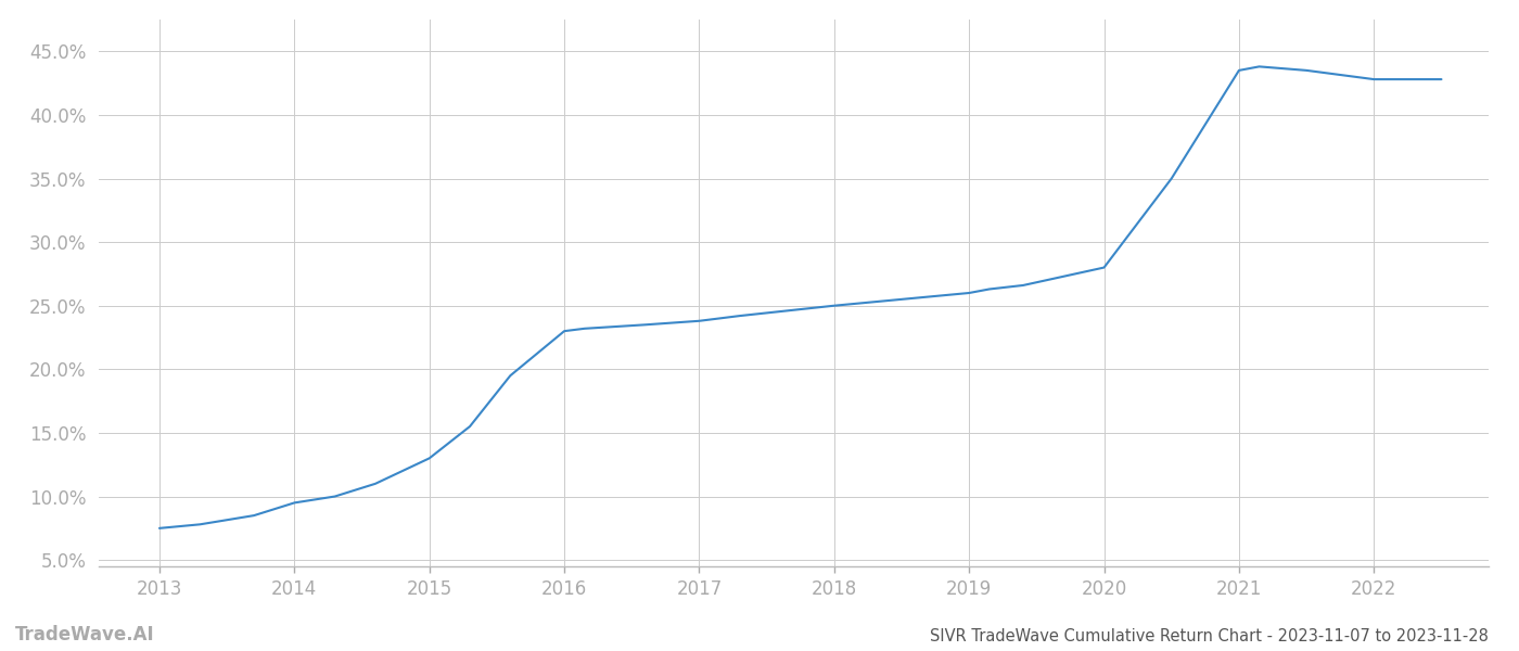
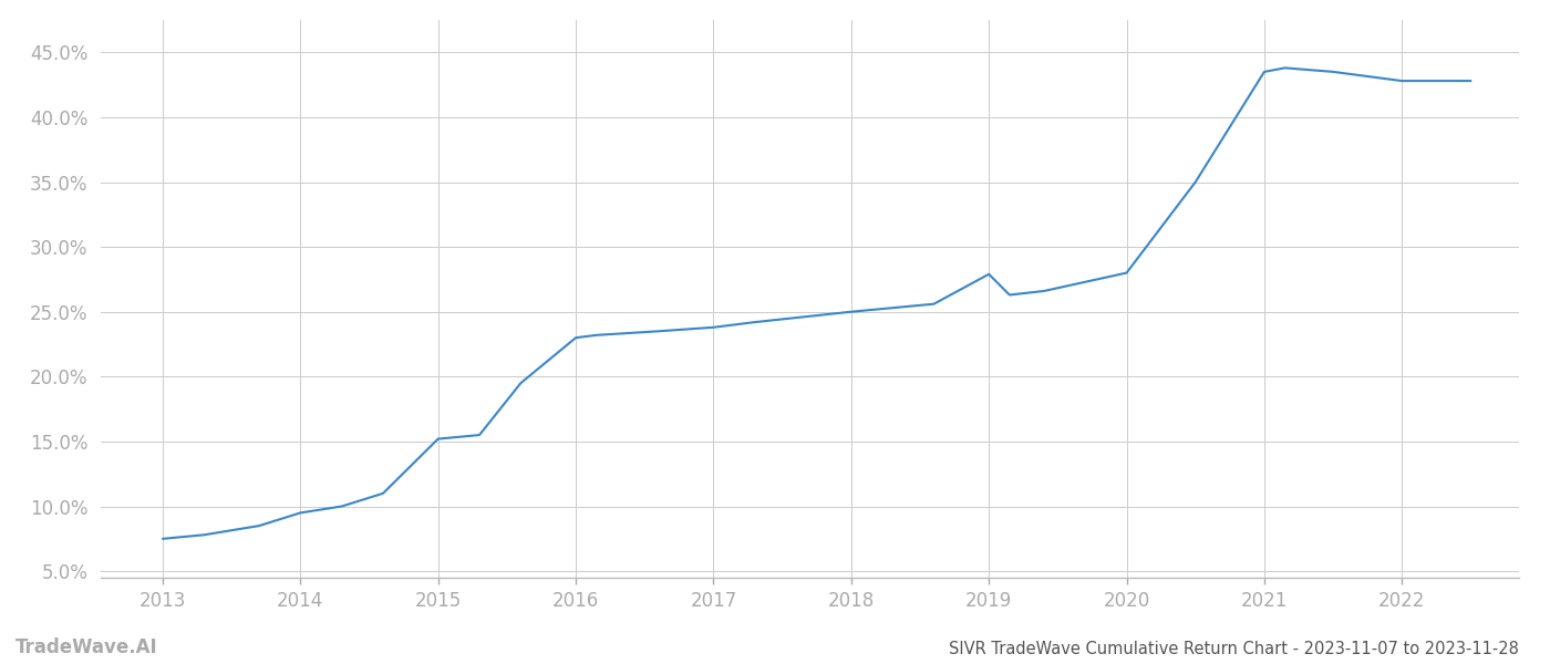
2015: 13.0% -> 15.2%
2019: 26.0% -> 27.9%
